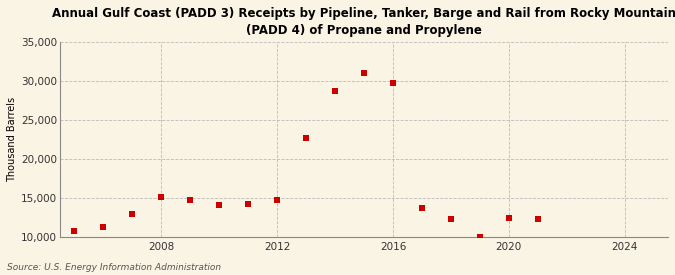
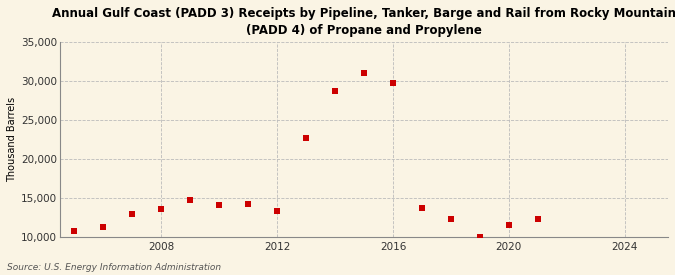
2008: 15,200 -> 13,600
2012: 14,800 -> 13,400
2020: 12,500 -> 11,600
